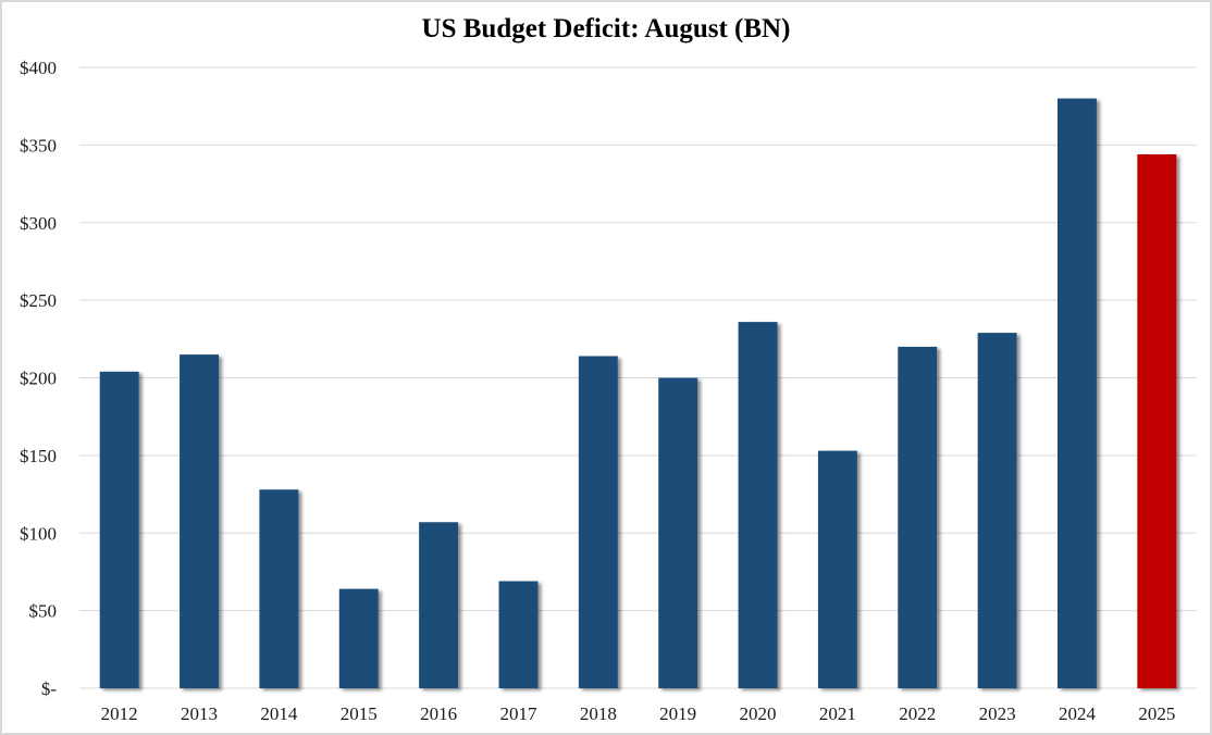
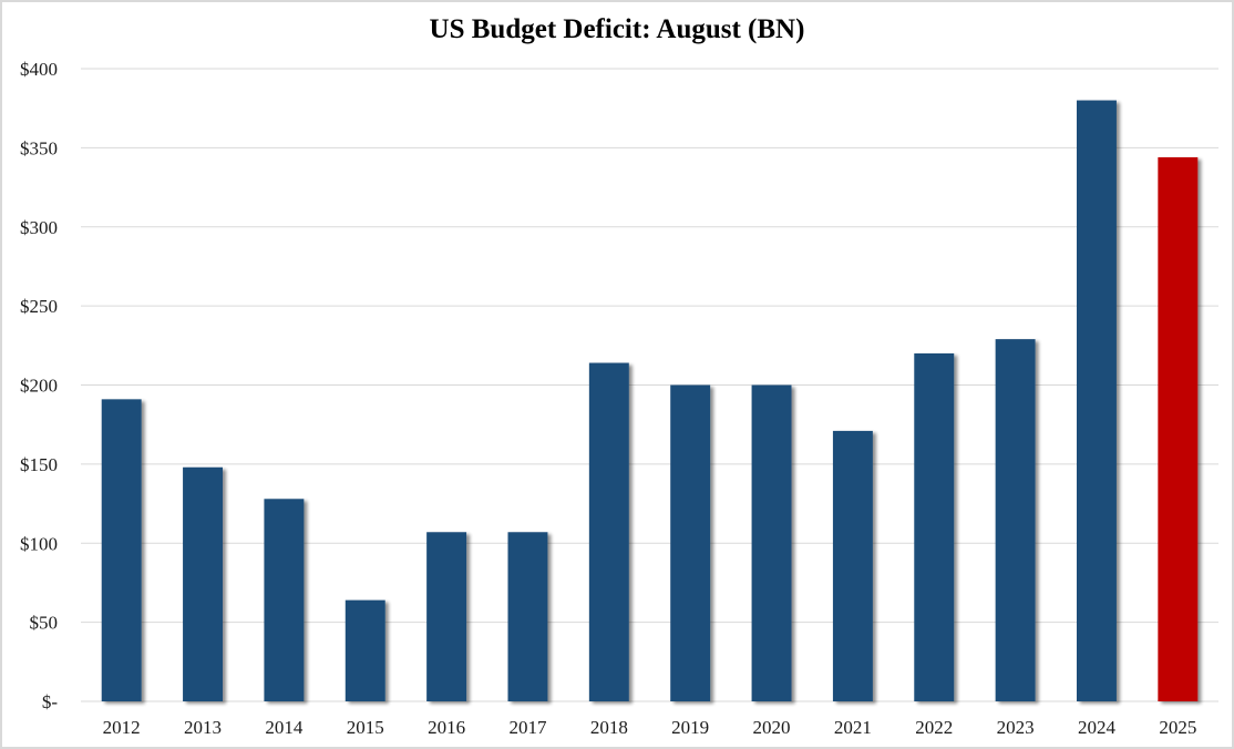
2012: $204 -> $191
2013: $215 -> $148
2017: $69 -> $107
2020: $236 -> $200
2021: $153 -> $171
